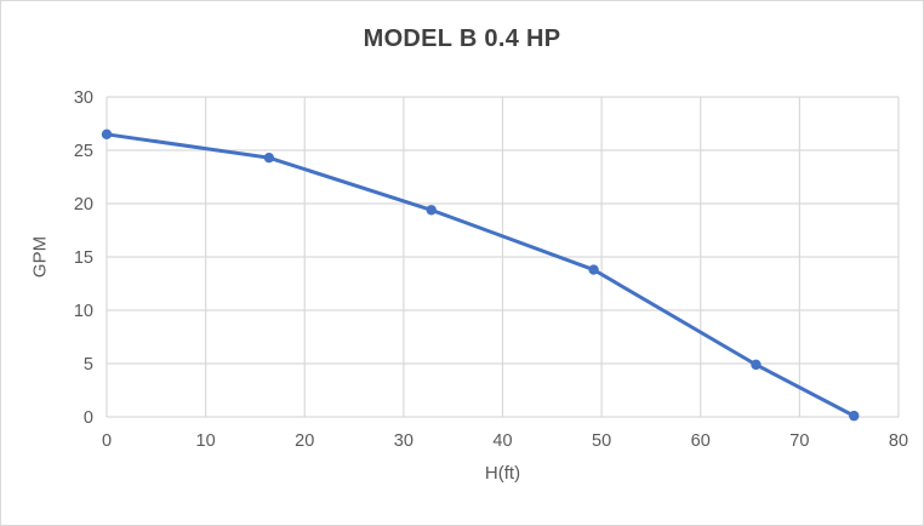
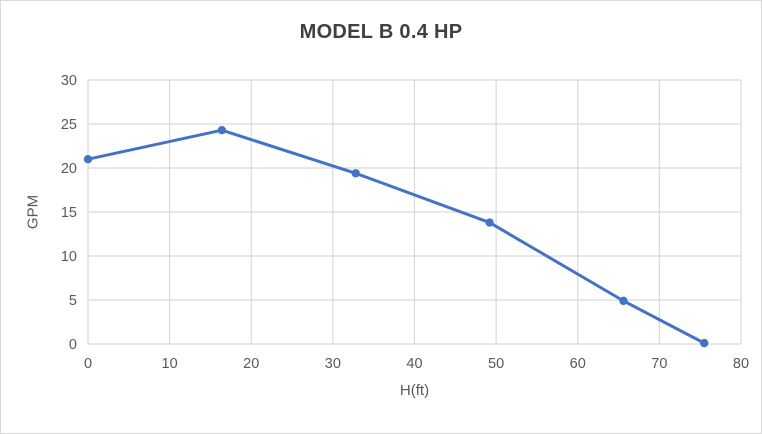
0: 26 -> 21
